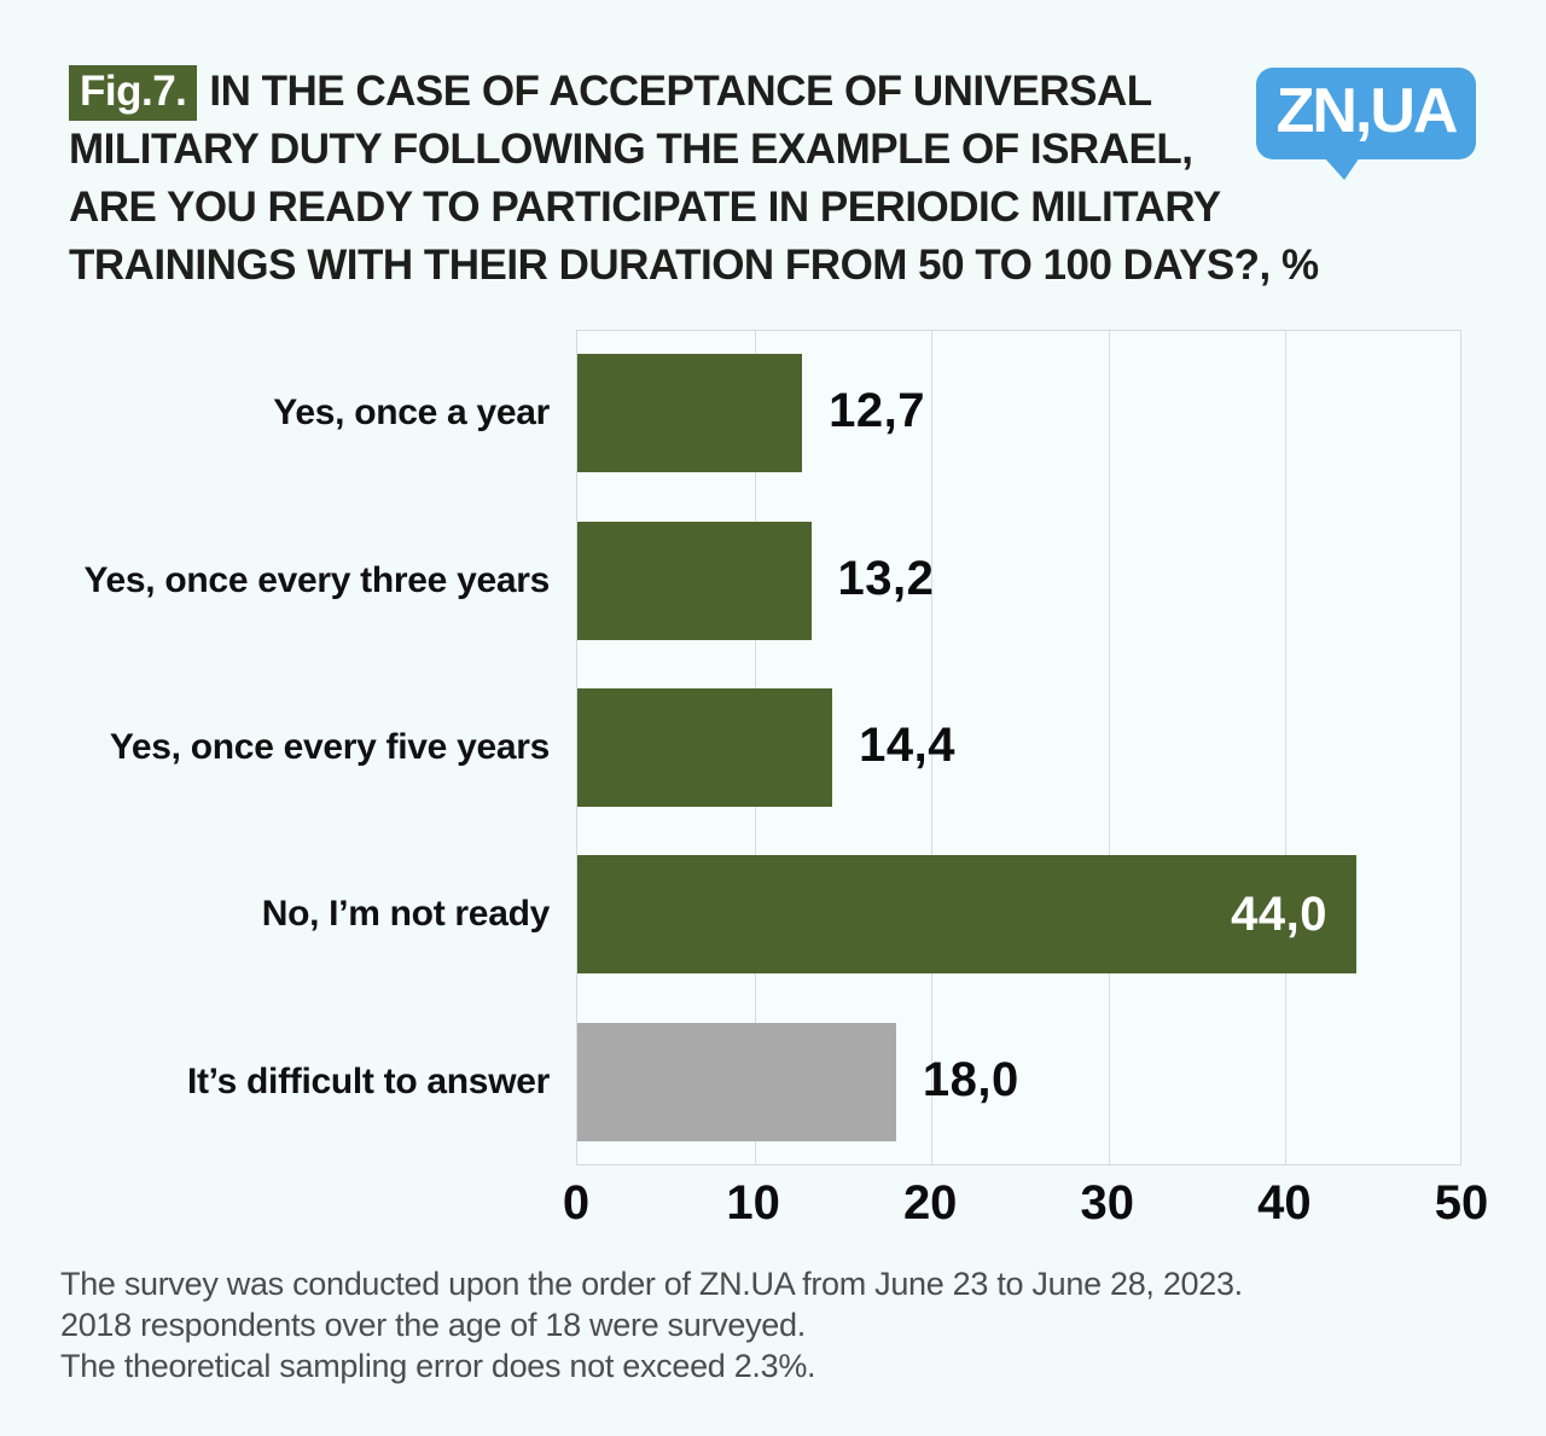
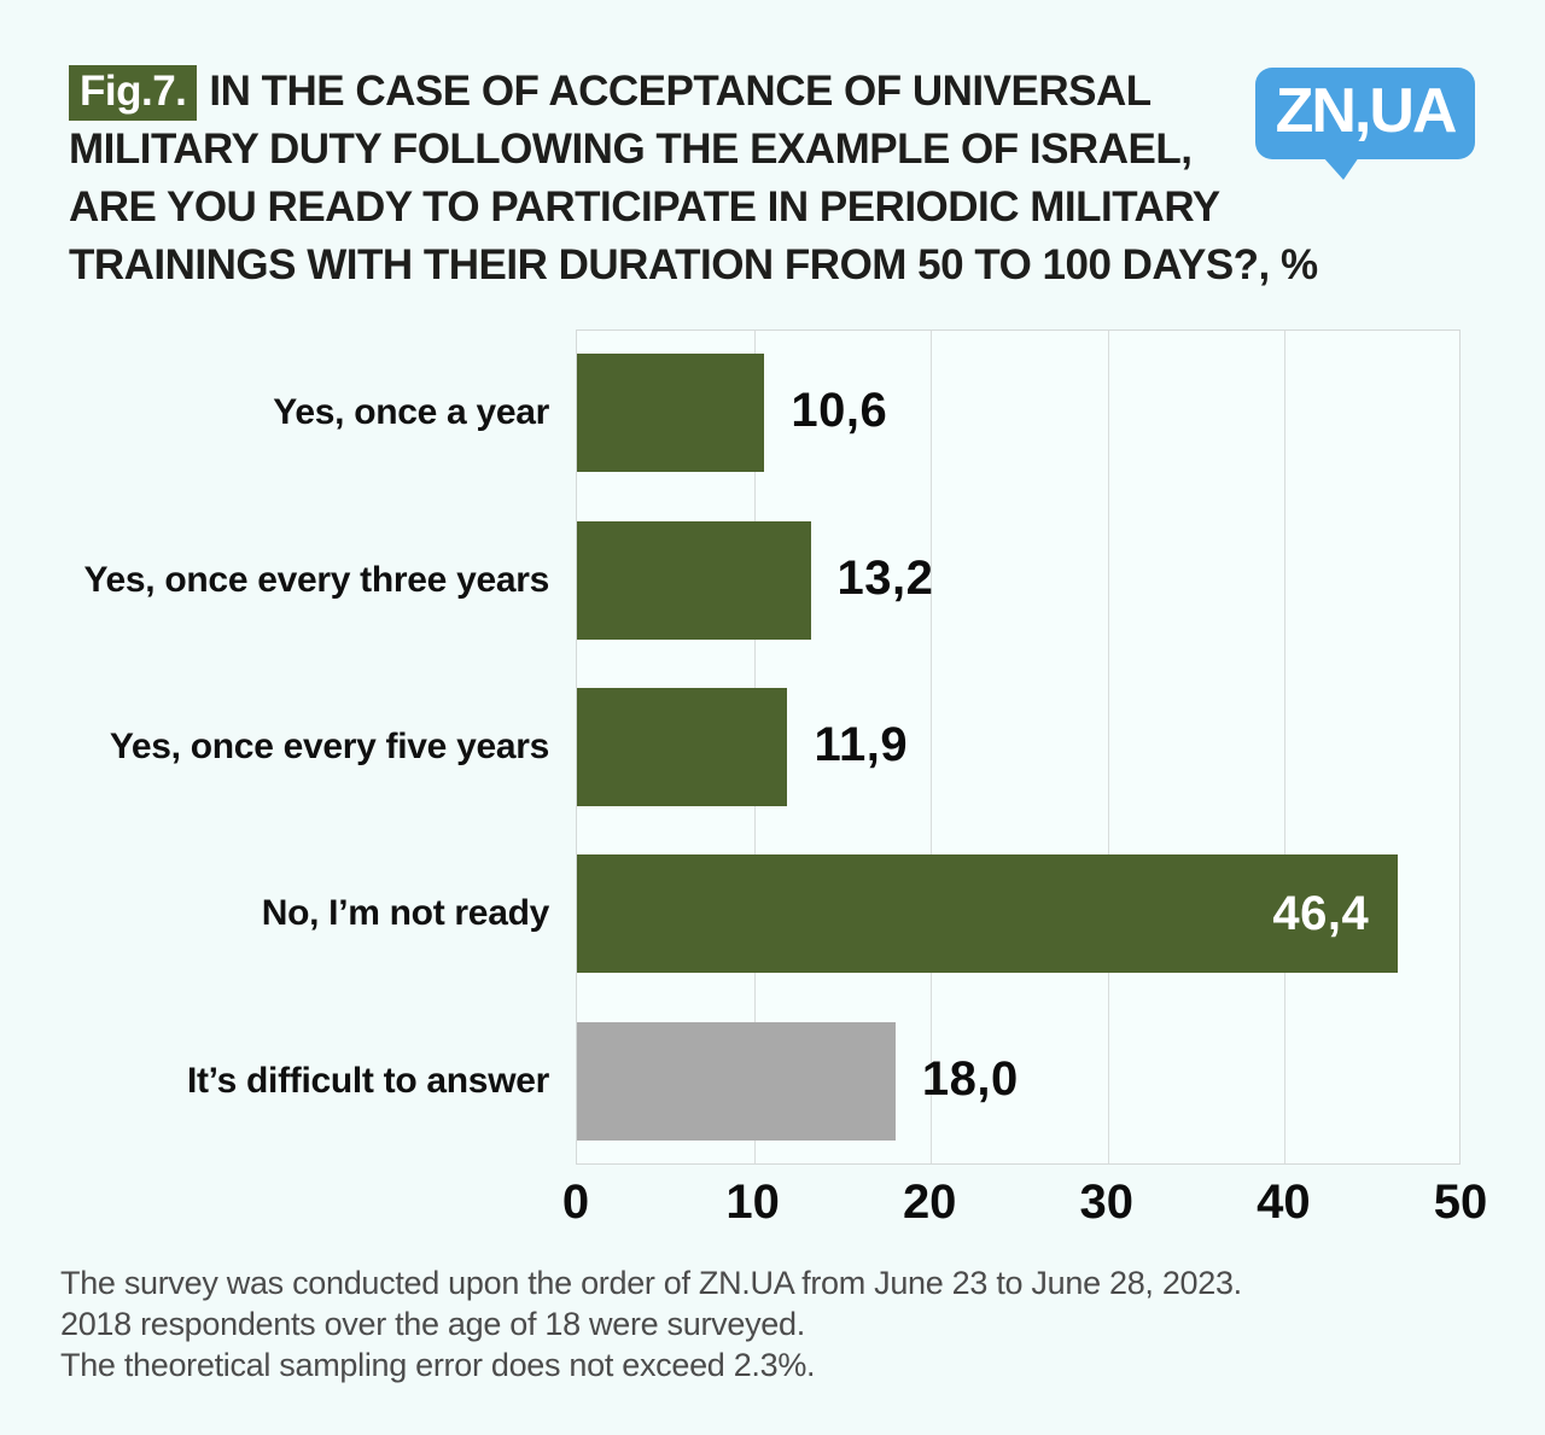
Yes, once a year: 12,7 -> 10,6
Yes, once every five years: 14,4 -> 11,9
No, I’m not ready: 44,0 -> 46,4
